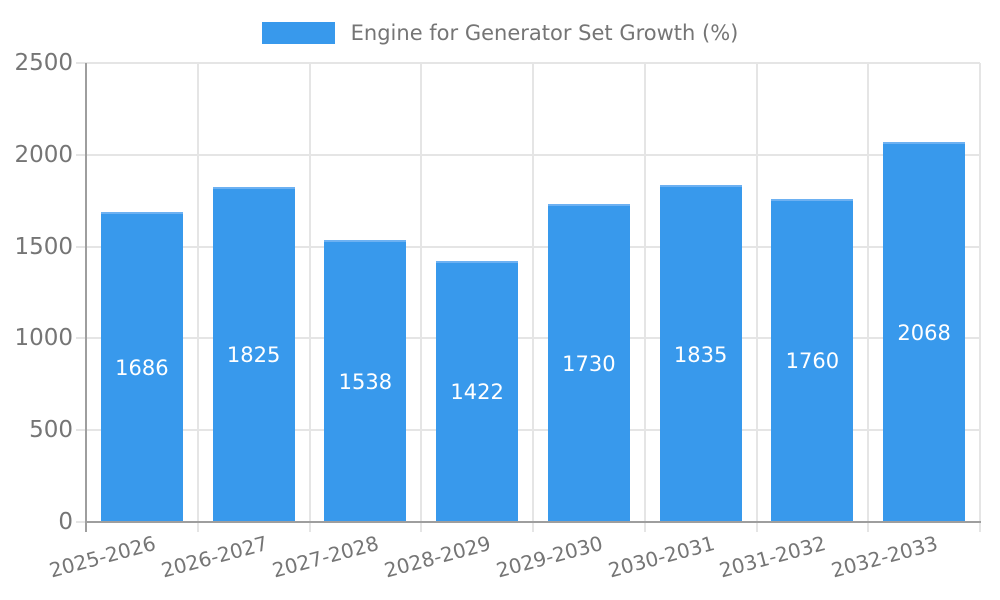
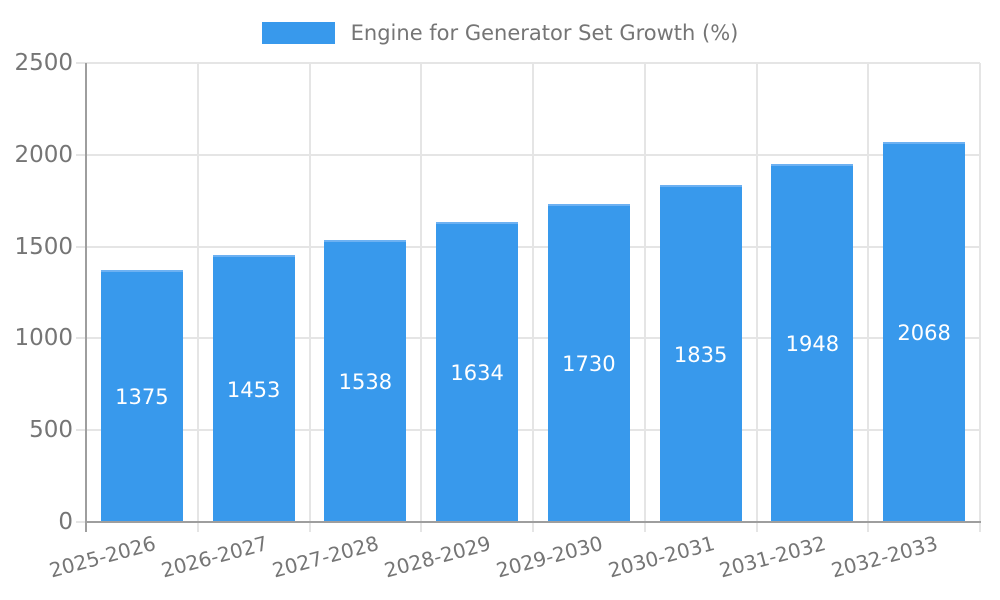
2025-2026: 1686 -> 1375
2026-2027: 1825 -> 1453
2028-2029: 1422 -> 1634
2031-2032: 1760 -> 1948
